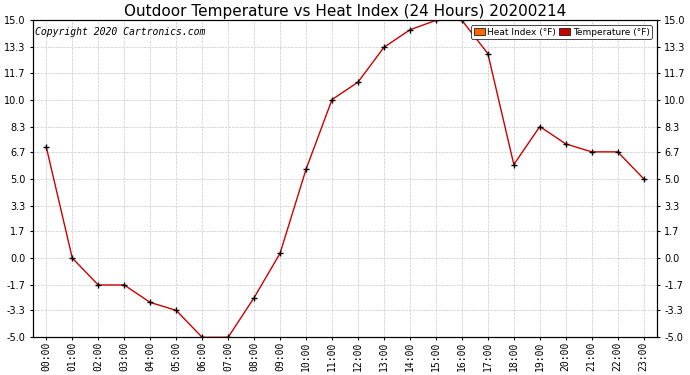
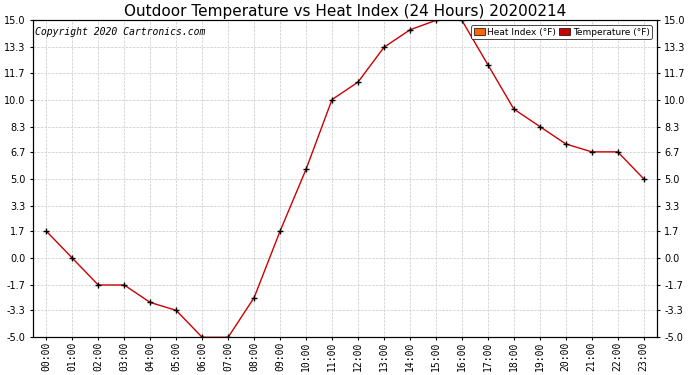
00:00: 7.0 -> 1.7
09:00: 0.3 -> 1.7
17:00: 12.9 -> 12.2
18:00: 5.9 -> 9.4
